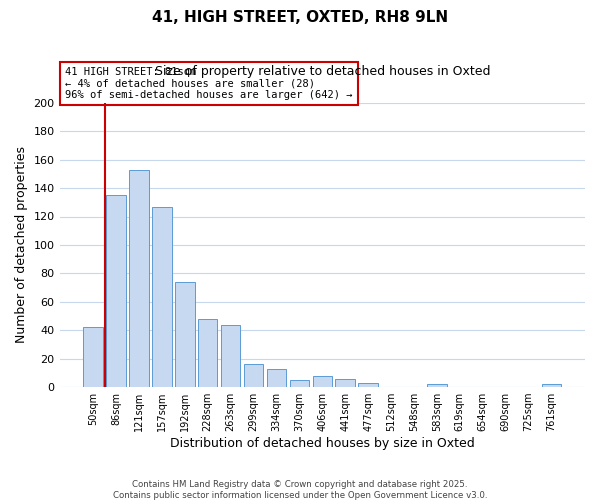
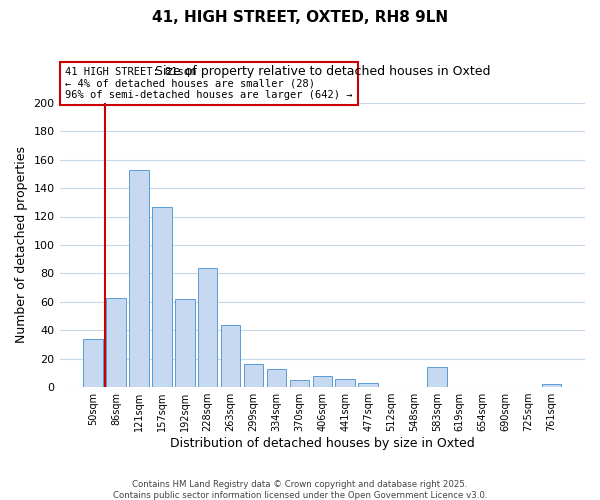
50sqm: 42 -> 34
86sqm: 135 -> 63
192sqm: 74 -> 62
228sqm: 48 -> 84
583sqm: 2 -> 14
